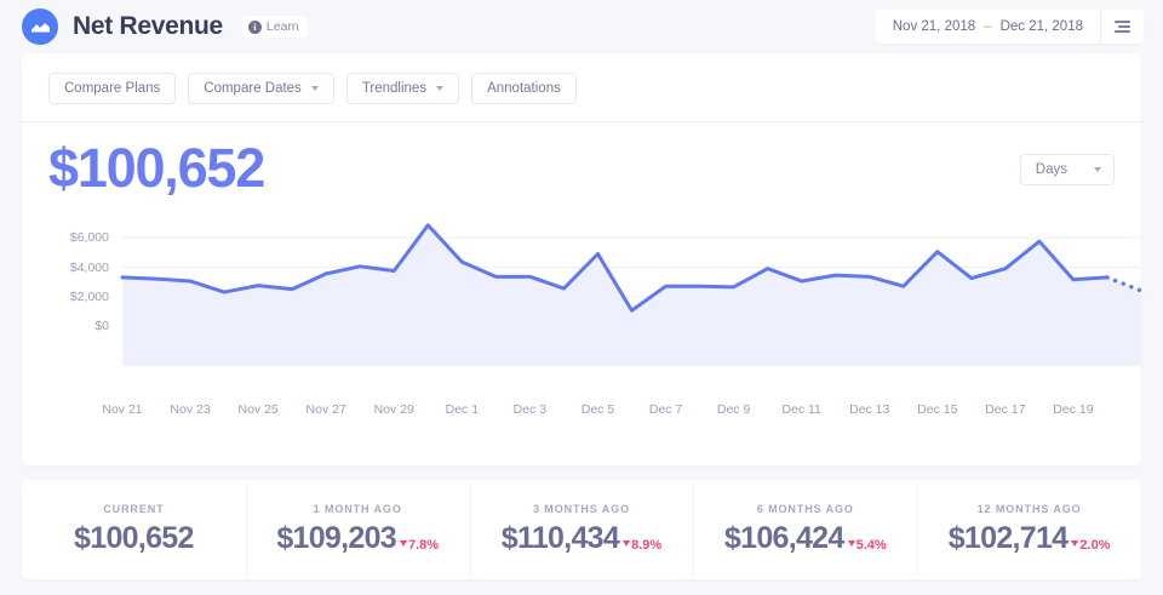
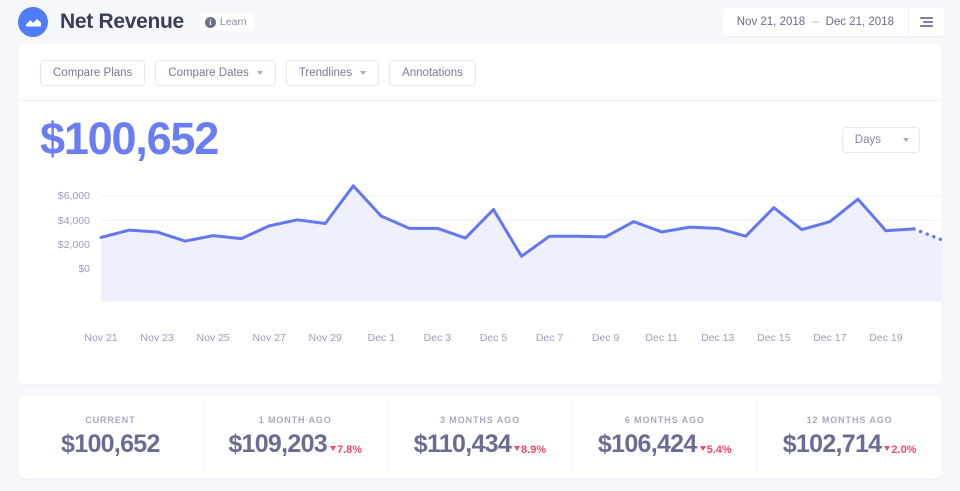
Nov 21: $3300 -> $2600
